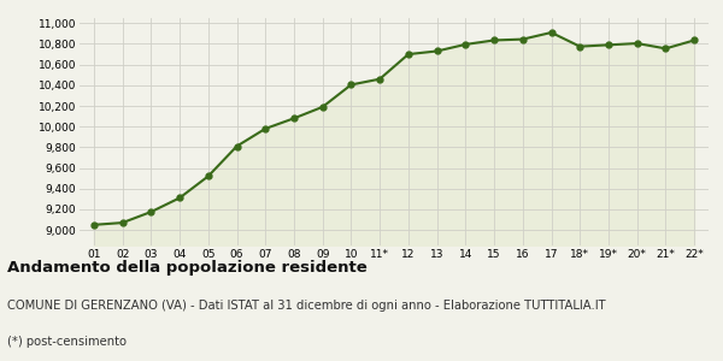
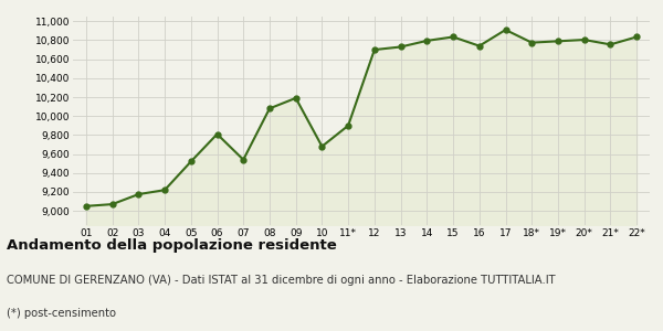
04: 9,310 -> 9,220
07: 9,980 -> 9,540
10: 10,400 -> 9,680
11*: 10,460 -> 9,900
16: 10,840 -> 10,740
